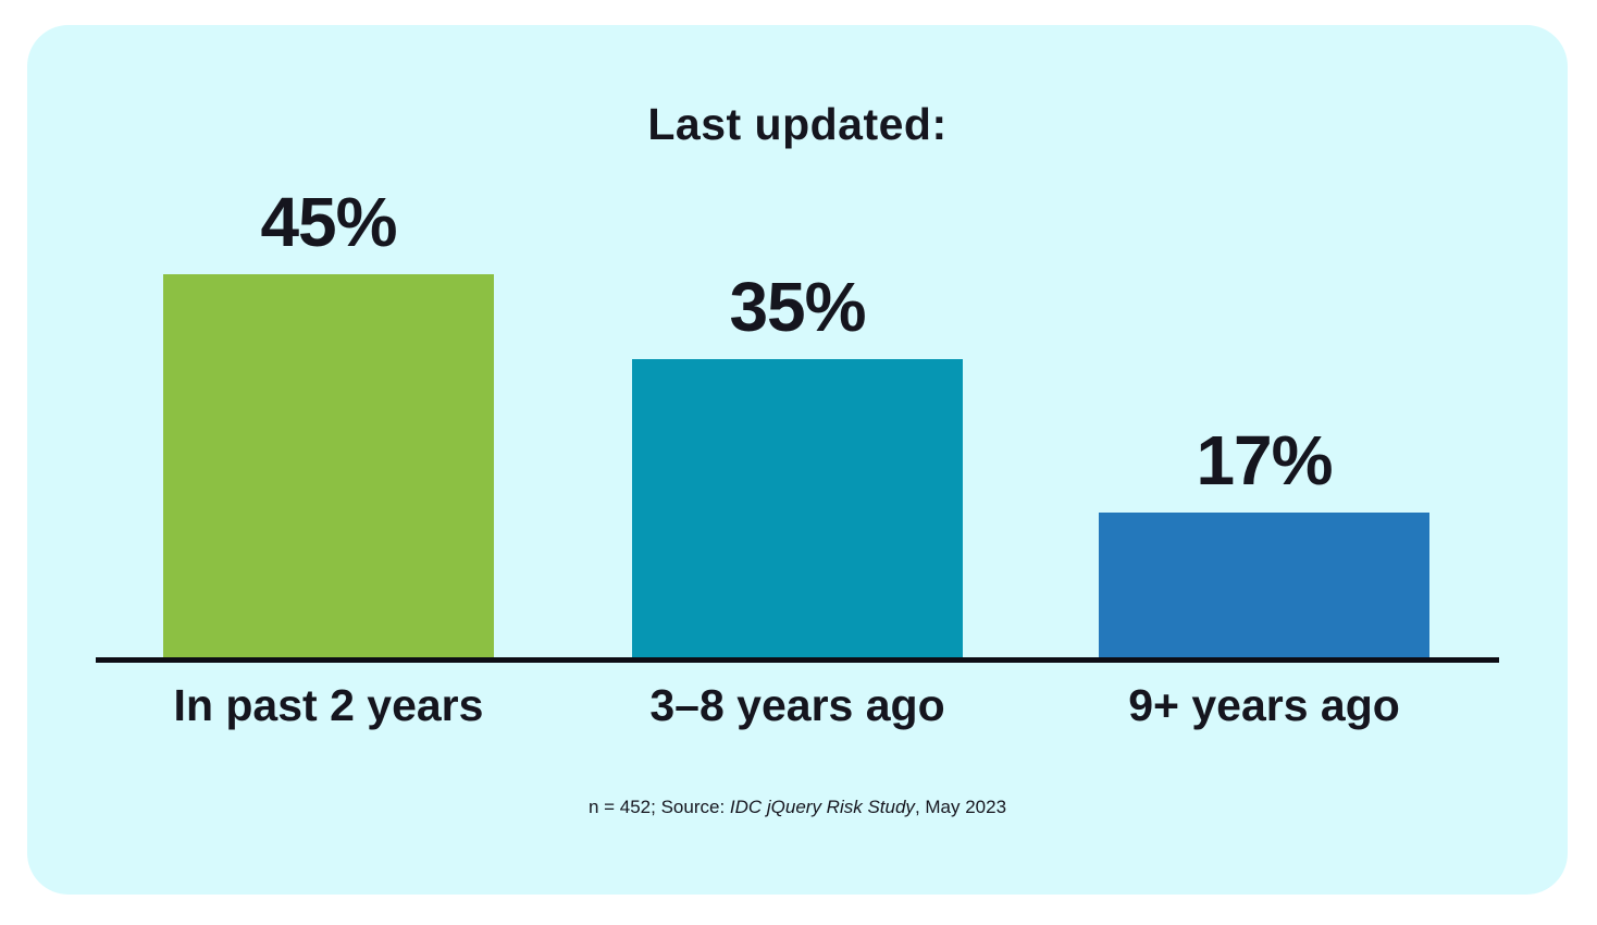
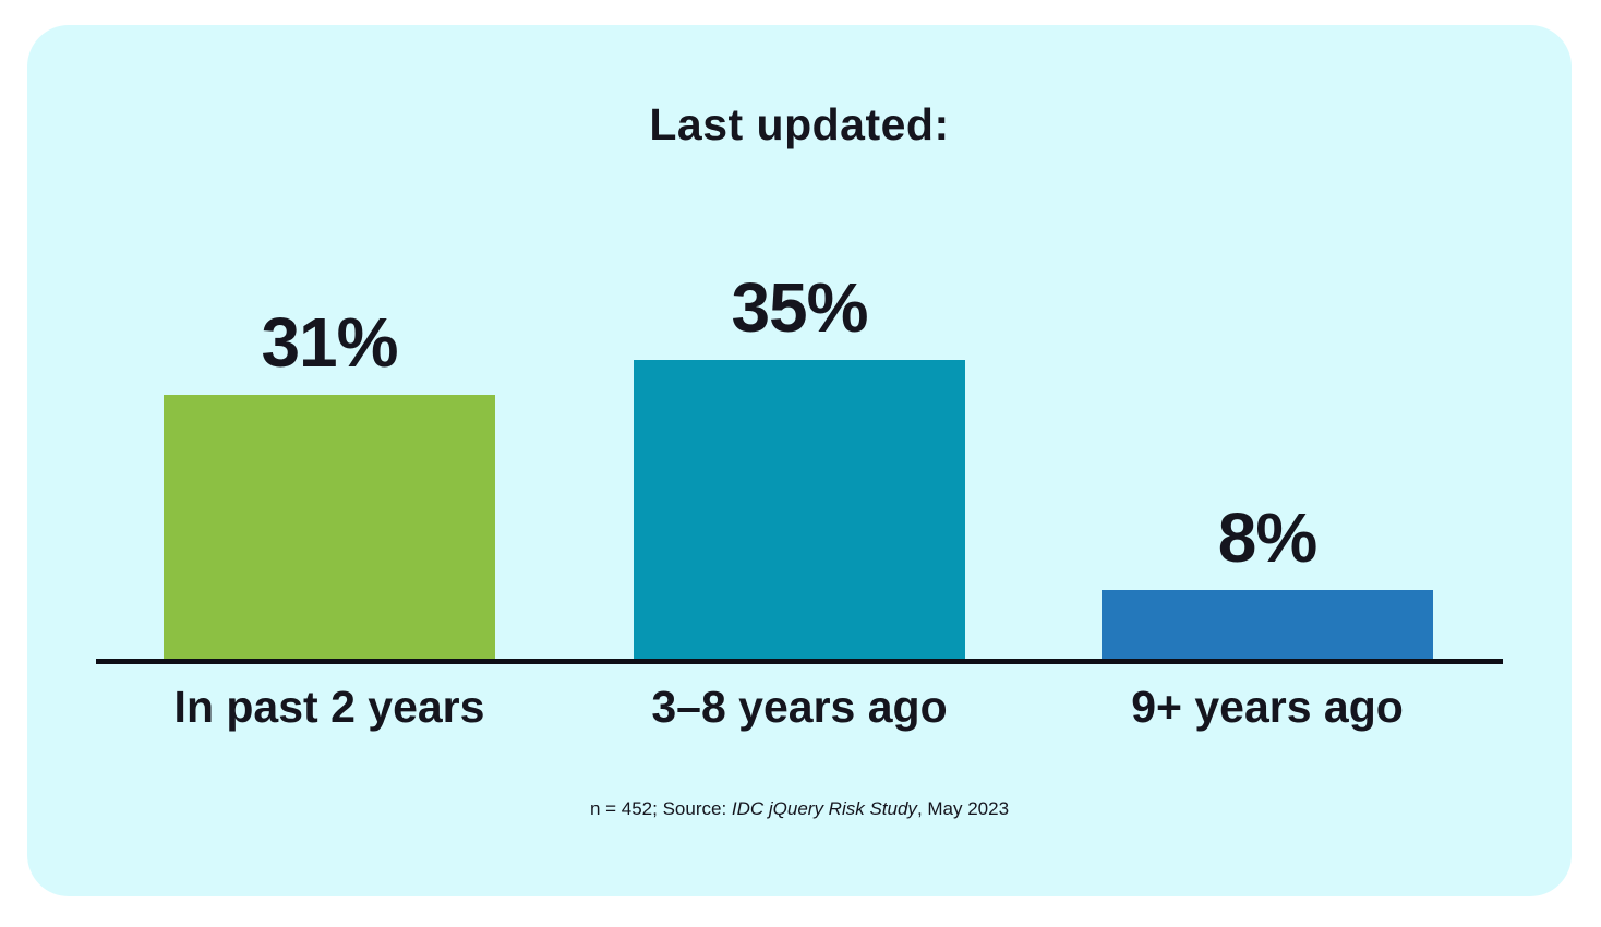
In past 2 years: 45% -> 31%
9+ years ago: 17% -> 8%
